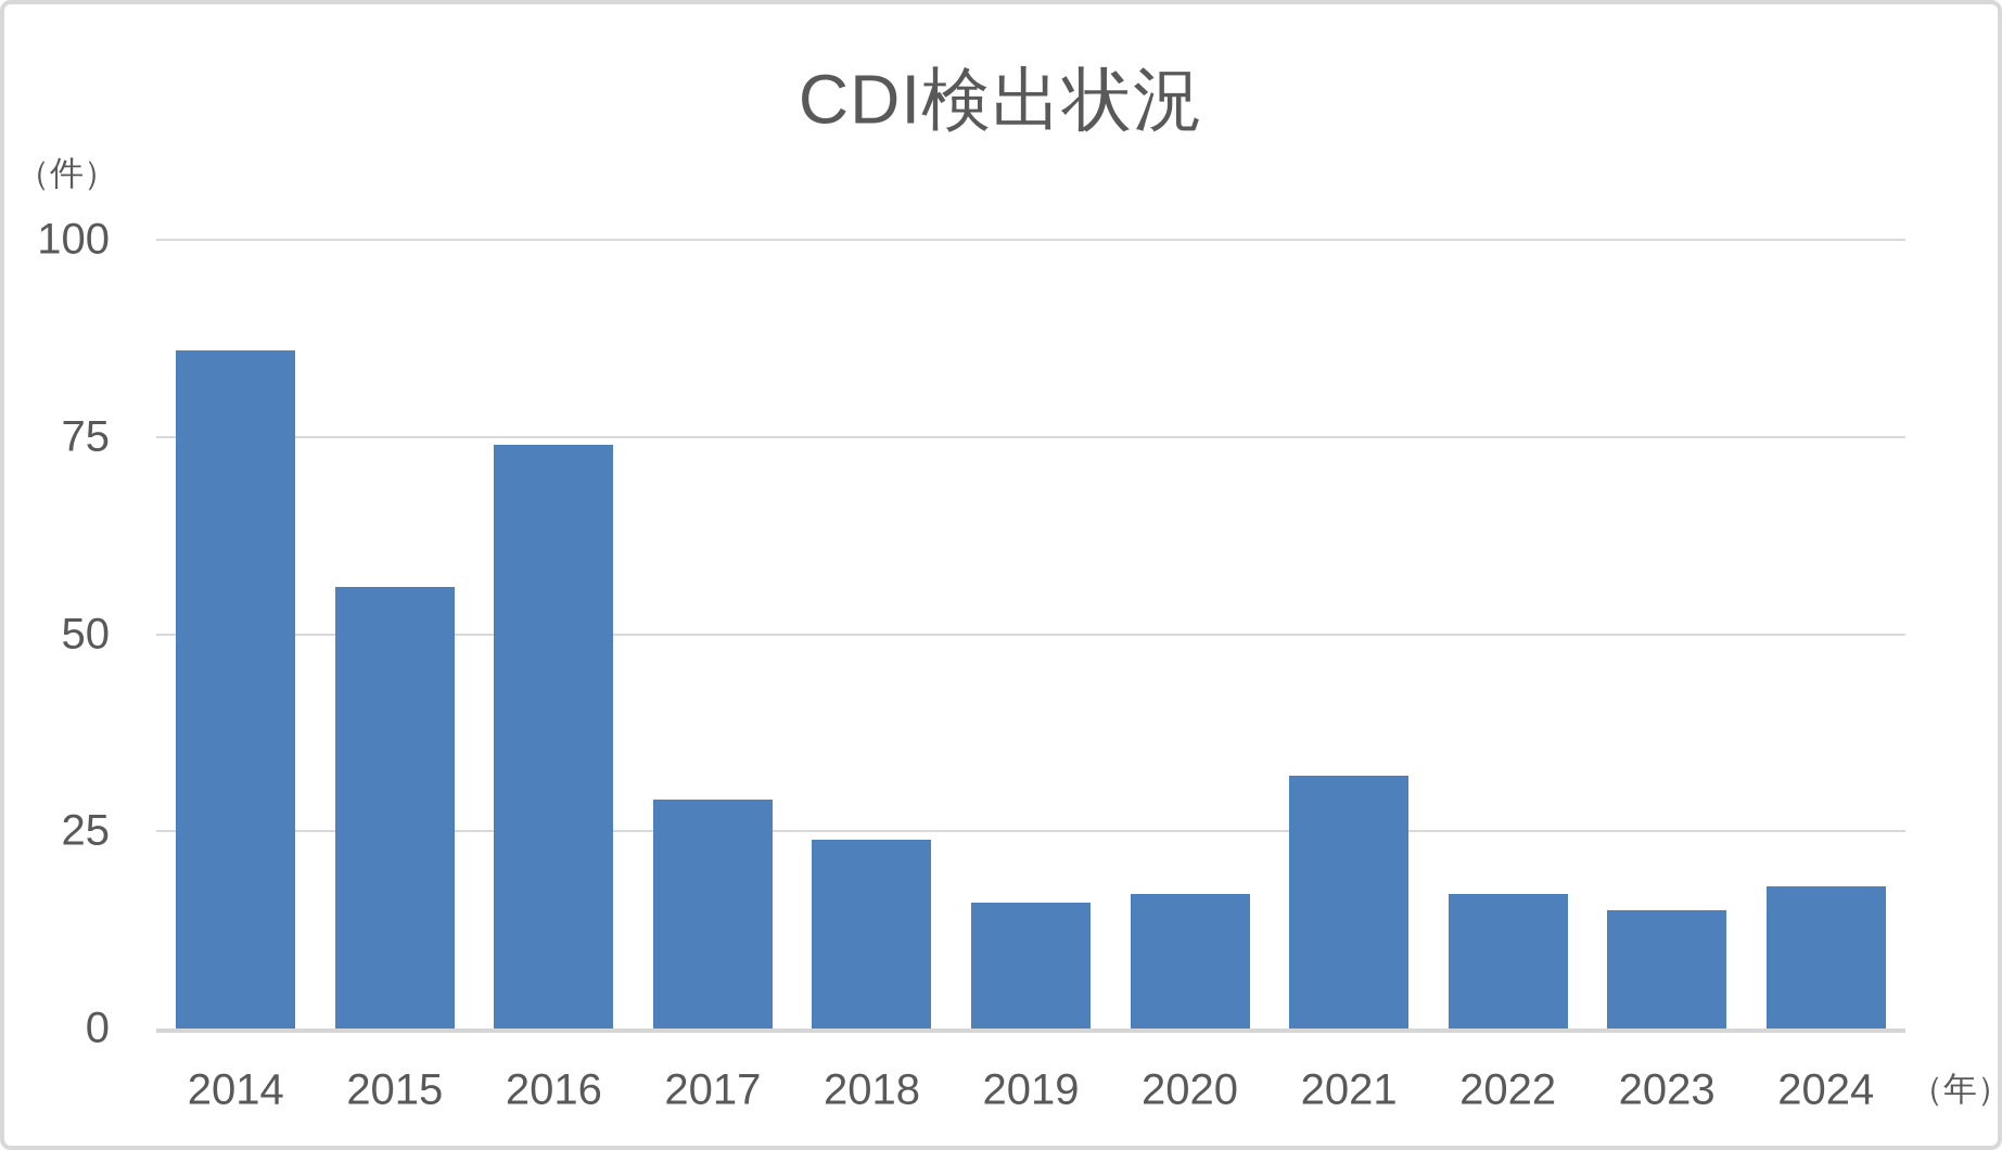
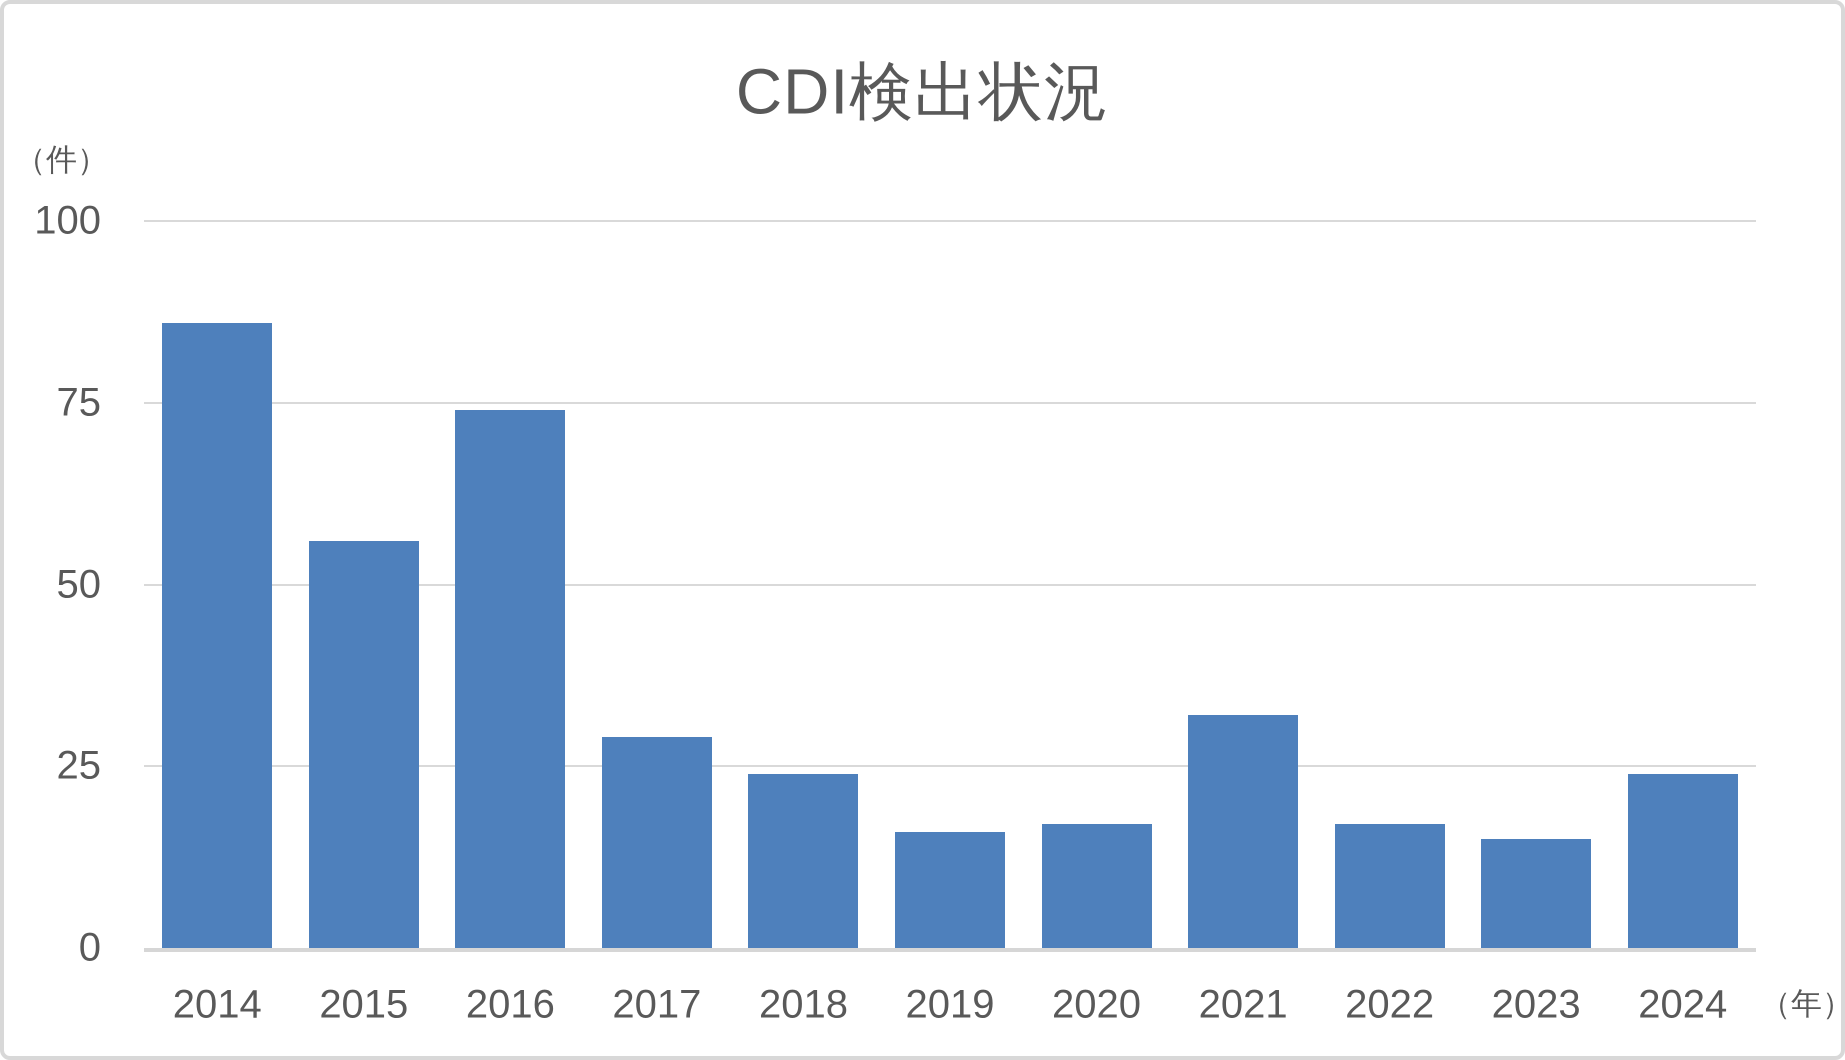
2024: 18 -> 24
